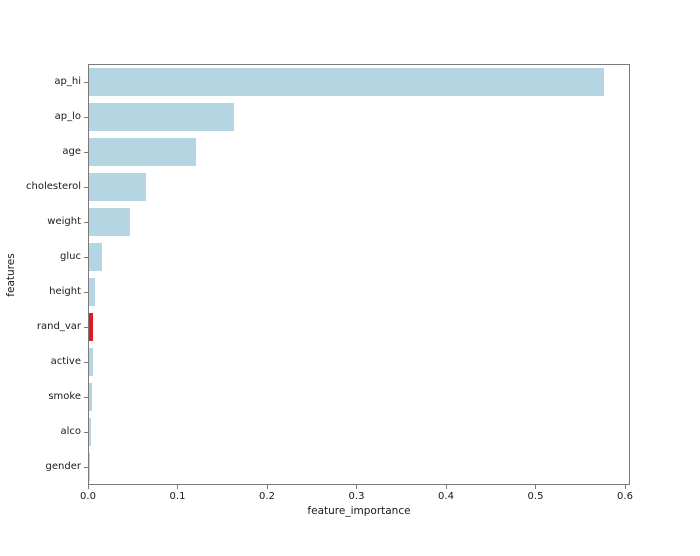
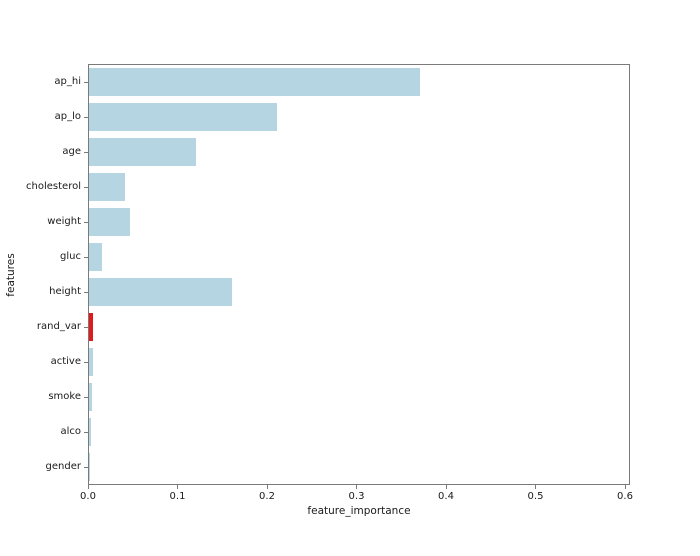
ap_hi: 0.57 -> 0.37
ap_lo: 0.16 -> 0.21
cholesterol: 0.06 -> 0.04
height: 0.01 -> 0.16
